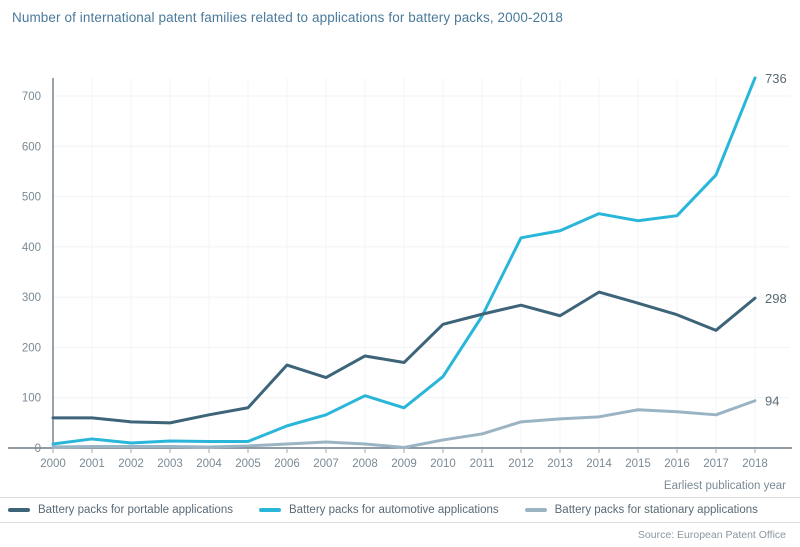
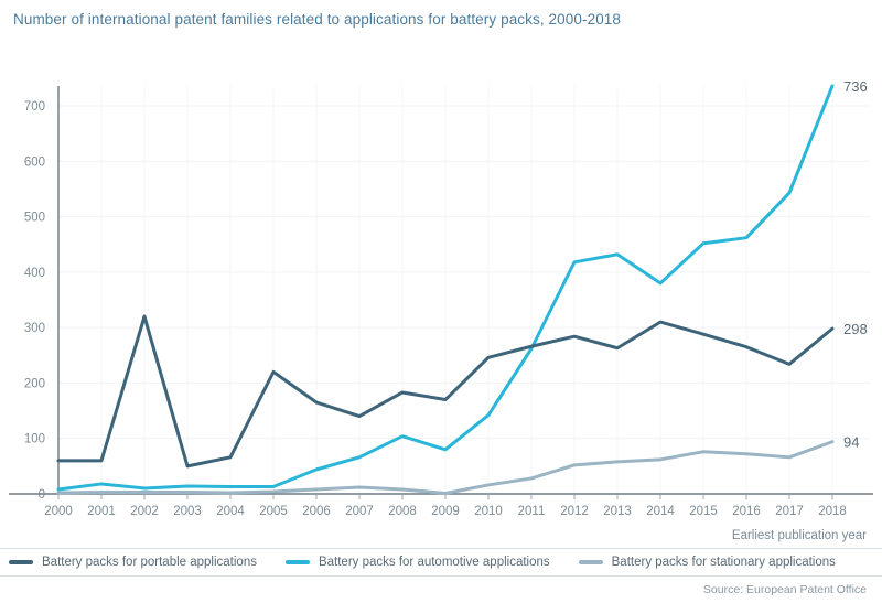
Battery packs for portable applications/2002: 50 -> 320
Battery packs for portable applications/2005: 80 -> 220
Battery packs for automotive applications/2014: 470 -> 380
